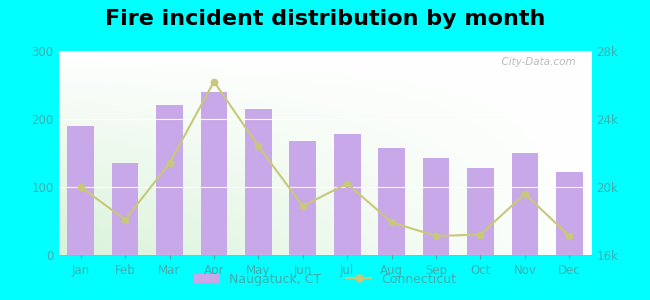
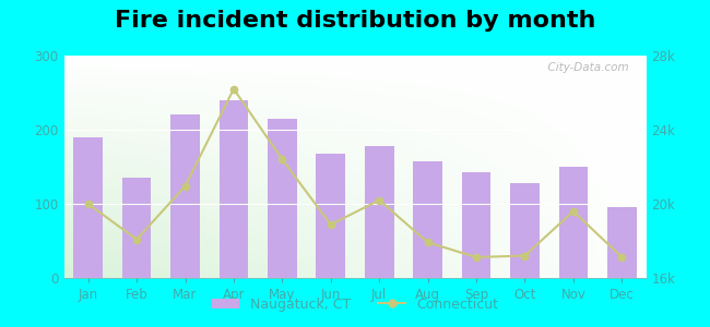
Connecticut/Mar: 135 -> 124
Naugatuck, CT/Dec: 122 -> 96
